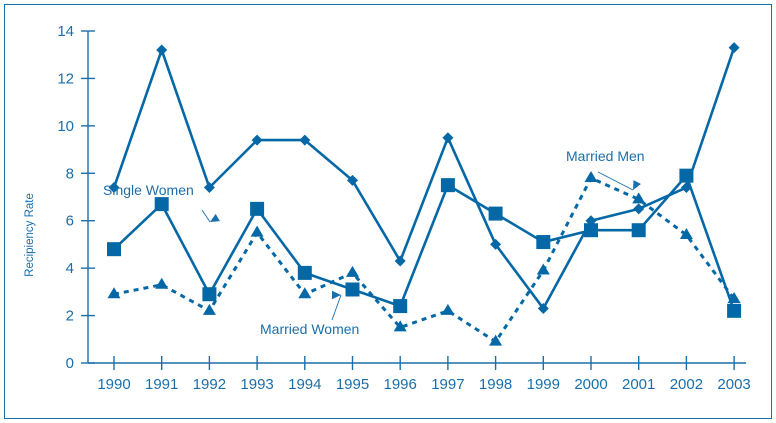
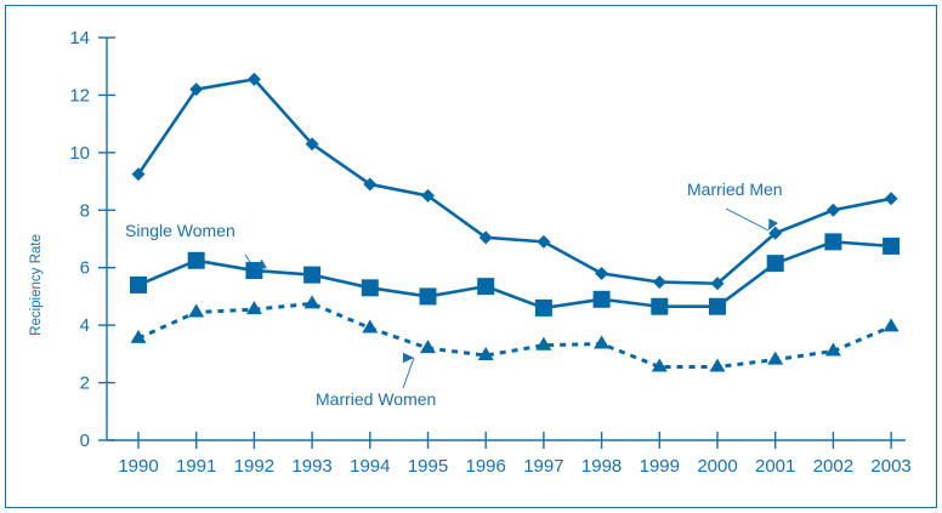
Married Men/1990: 7.4 -> 9.2
Single Women/1990: 4.8 -> 5.4
Married Women/1990: 2.9 -> 3.5
Married Men/1991: 13.2 -> 12.2
Single Women/1991: 6.7 -> 6.2
Married Women/1991: 3.3 -> 4.5
Married Men/1992: 7.4 -> 12.6
Single Women/1992: 2.9 -> 5.9
Married Women/1992: 2.2 -> 4.5
Married Men/1993: 9.4 -> 10.3
Single Women/1993: 6.5 -> 5.8
Married Women/1993: 5.5 -> 4.8
Married Men/1994: 9.4 -> 8.9
Single Women/1994: 3.8 -> 5.3
Married Women/1994: 2.9 -> 3.9
Married Men/1995: 7.7 -> 8.5
Single Women/1995: 3.1 -> 5.0
Married Women/1995: 3.8 -> 3.2
Married Men/1996: 4.3 -> 7.0
Single Women/1996: 2.4 -> 5.3
Married Women/1996: 1.5 -> 3.0
Married Men/1997: 9.5 -> 6.9
Single Women/1997: 7.5 -> 4.6
Married Women/1997: 2.2 -> 3.3
Married Men/1998: 5.0 -> 5.8
Single Women/1998: 6.3 -> 4.9
Married Women/1998: 0.9 -> 3.4
Married Men/1999: 2.3 -> 5.5
Single Women/1999: 5.1 -> 4.7
Married Women/1999: 3.9 -> 2.5
Married Men/2000: 6.0 -> 5.5
Single Women/2000: 5.6 -> 4.7
Married Women/2000: 7.8 -> 2.5
Married Men/2001: 6.5 -> 7.2
Single Women/2001: 5.6 -> 6.2
Married Women/2001: 6.9 -> 2.8
Married Men/2002: 7.4 -> 8.0
Single Women/2002: 7.9 -> 6.9
Married Women/2002: 5.4 -> 3.1
Married Men/2003: 13.3 -> 8.4
Single Women/2003: 2.2 -> 6.8
Married Women/2003: 2.7 -> 4.0
